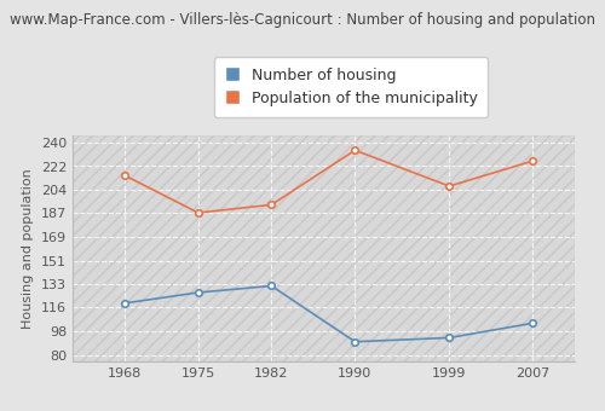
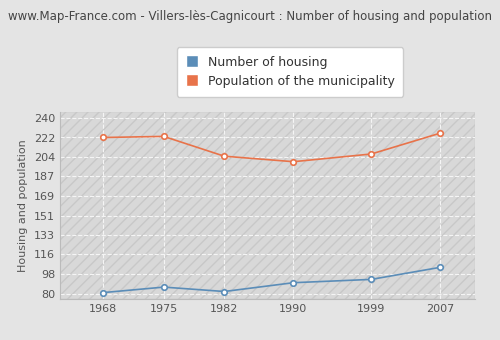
Number of housing/1968: 119 -> 81
Population of the municipality/1968: 215 -> 222
Number of housing/1975: 127 -> 86
Population of the municipality/1975: 187 -> 223
Number of housing/1982: 132 -> 82
Population of the municipality/1982: 193 -> 205
Population of the municipality/1990: 234 -> 200
